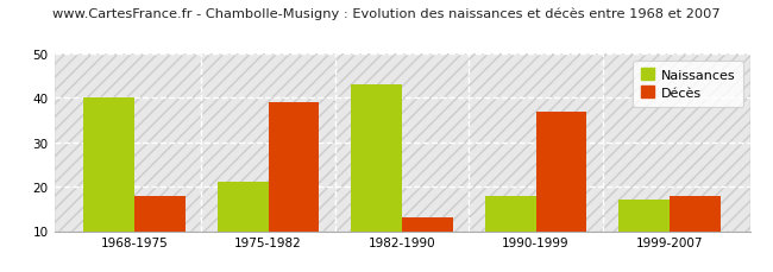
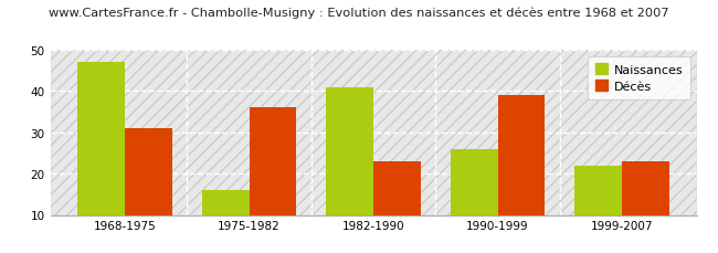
Naissances/1968-1975: 40 -> 47
Décès/1968-1975: 18 -> 31
Naissances/1975-1982: 21 -> 16
Décès/1975-1982: 39 -> 36
Naissances/1982-1990: 43 -> 41
Décès/1982-1990: 13 -> 23
Naissances/1990-1999: 18 -> 26
Décès/1990-1999: 37 -> 39
Naissances/1999-2007: 17 -> 22
Décès/1999-2007: 18 -> 23
